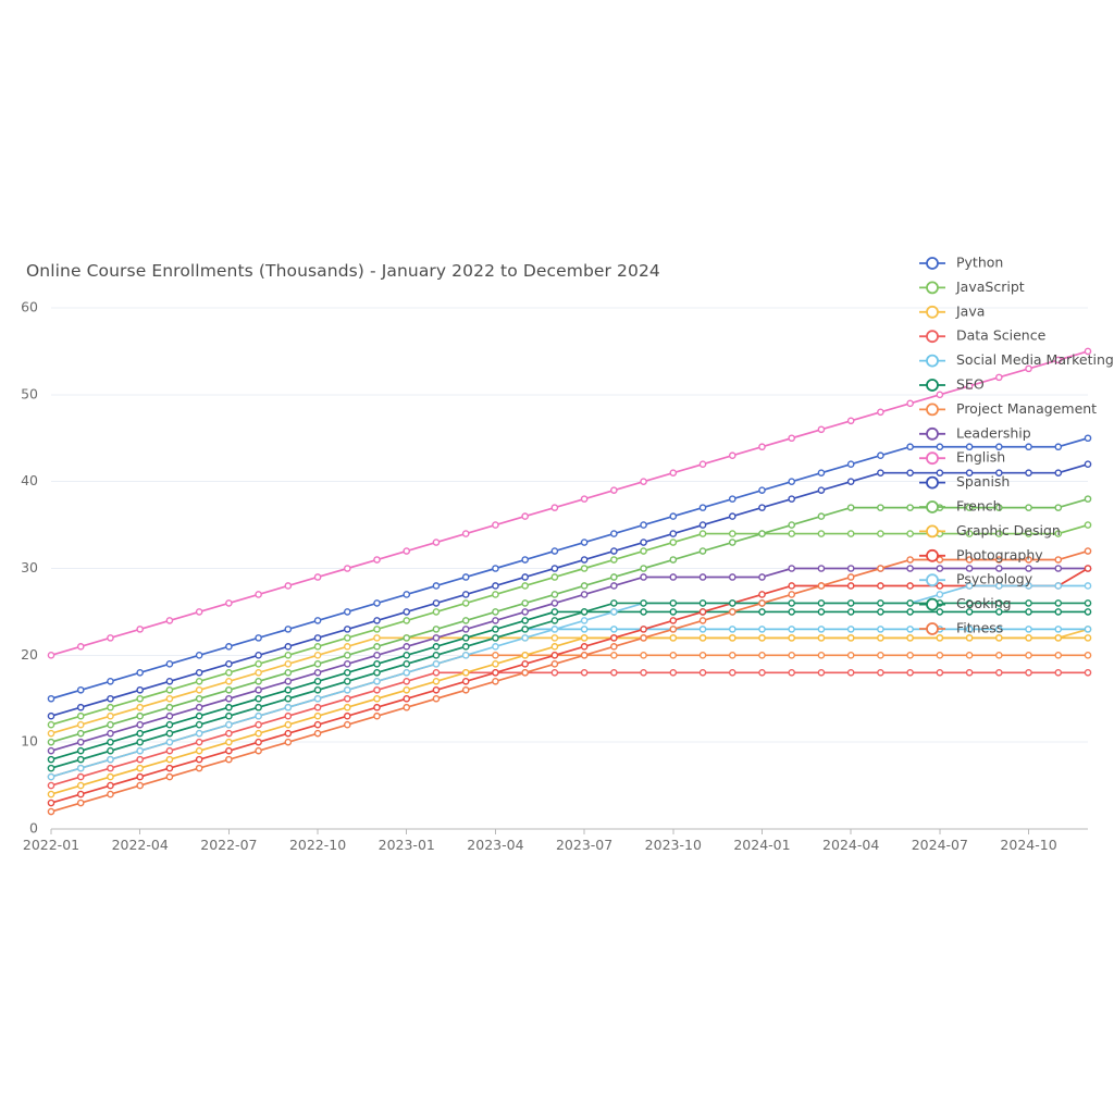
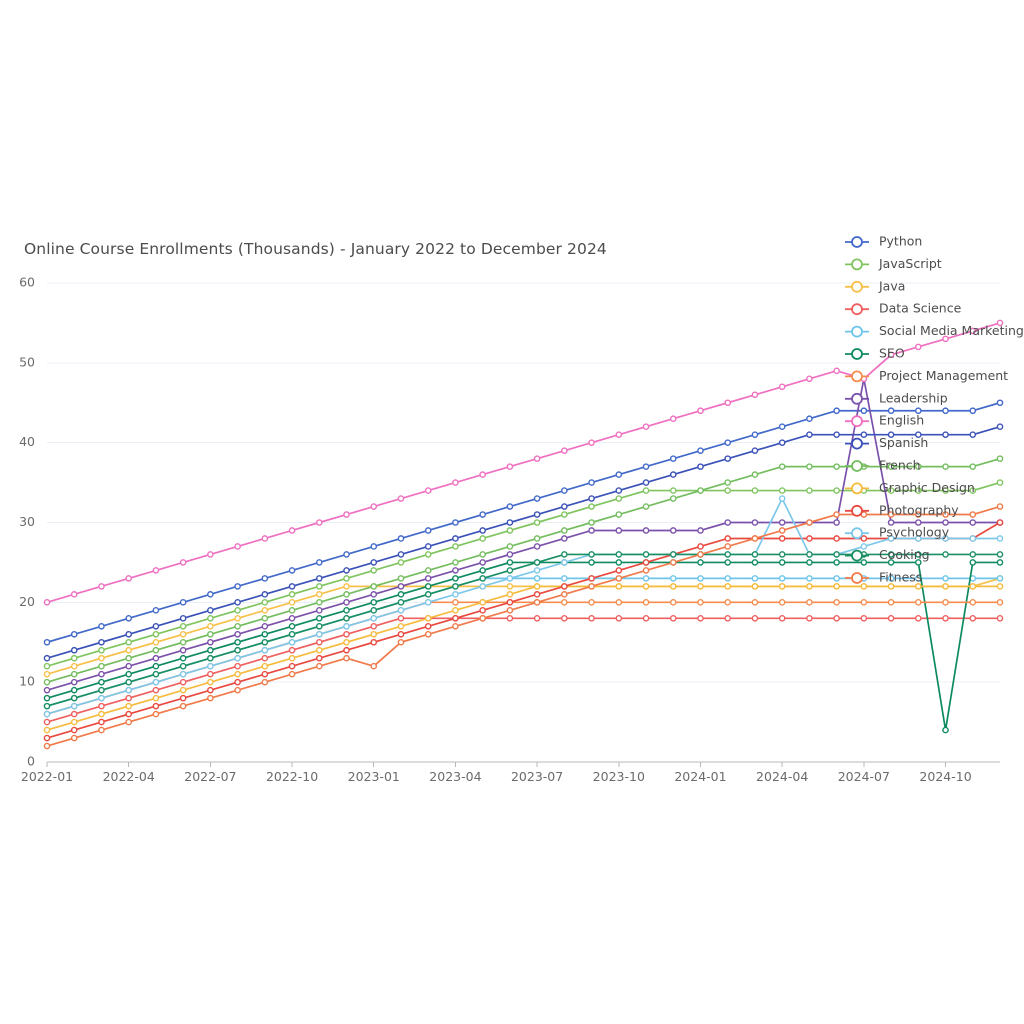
Fitness/2023-01: 14 -> 12
Psychology/2024-04: 26 -> 33
Leadership/2024-07: 30 -> 48
English/2024-07: 50 -> 48
SEO/2024-10: 25 -> 4
